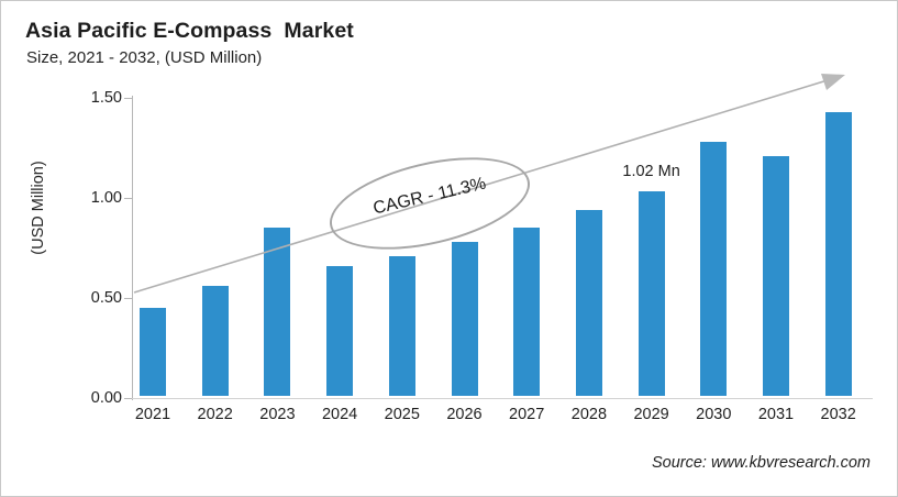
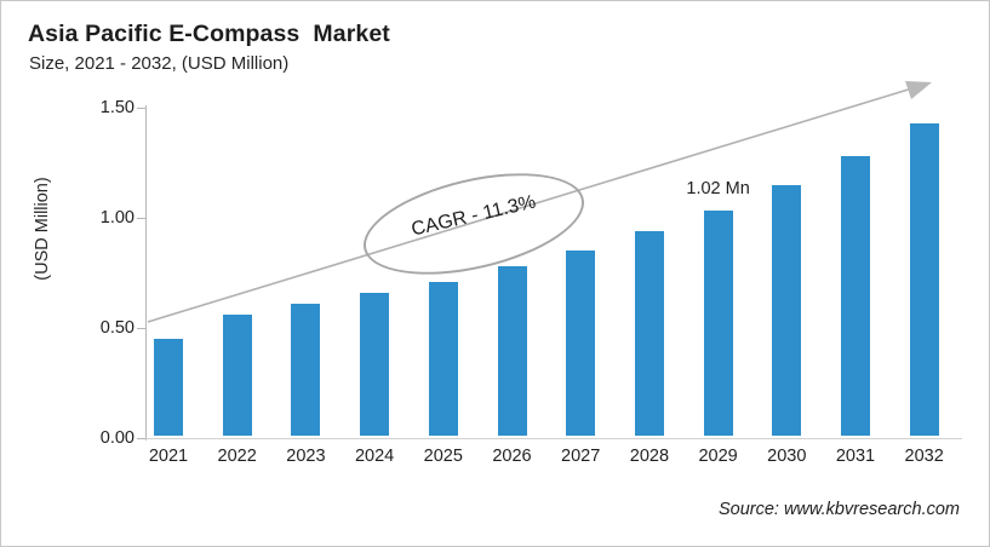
2023: 0.84 -> 0.60
2030: 1.27 -> 1.14
2031: 1.20 -> 1.27
